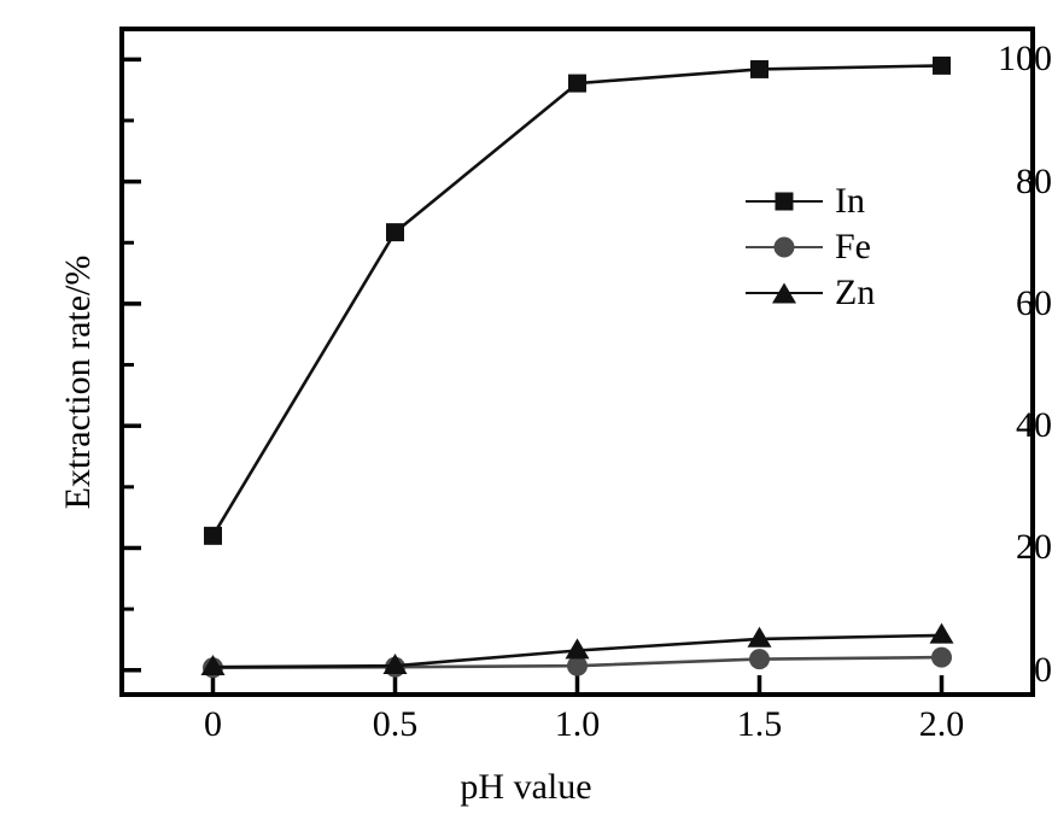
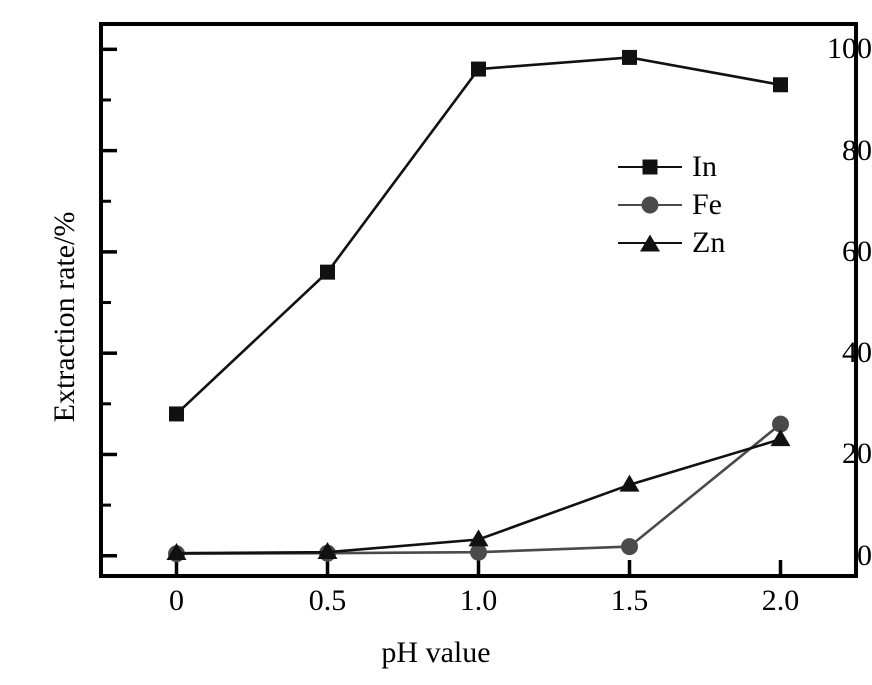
In/0: 22 -> 28
In/0.5: 72 -> 56
Zn/1.5: 5 -> 14
In/2.0: 99 -> 93
Fe/2.0: 2 -> 26
Zn/2.0: 6 -> 23
